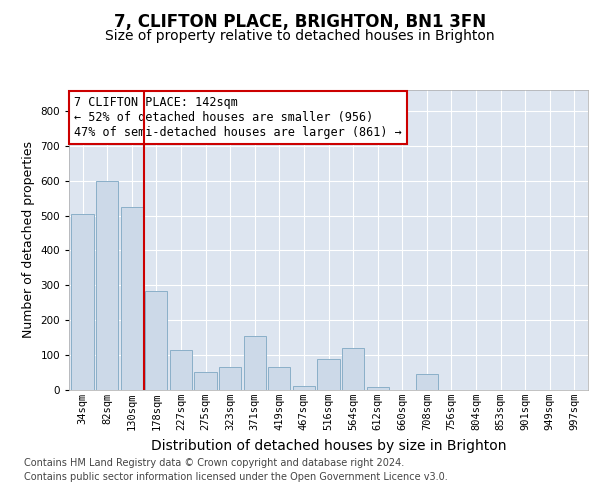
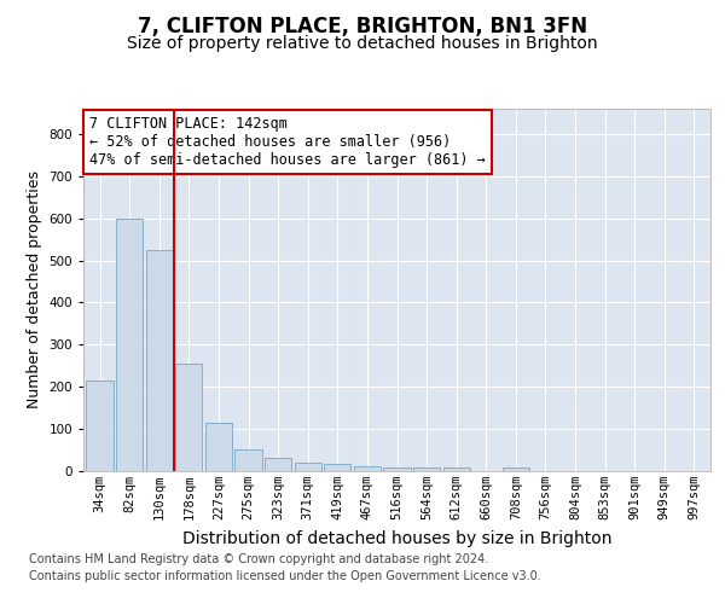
34sqm: 505 -> 215
178sqm: 285 -> 255
323sqm: 65 -> 32
371sqm: 155 -> 20
419sqm: 65 -> 16
516sqm: 90 -> 10
564sqm: 120 -> 10
708sqm: 45 -> 10
